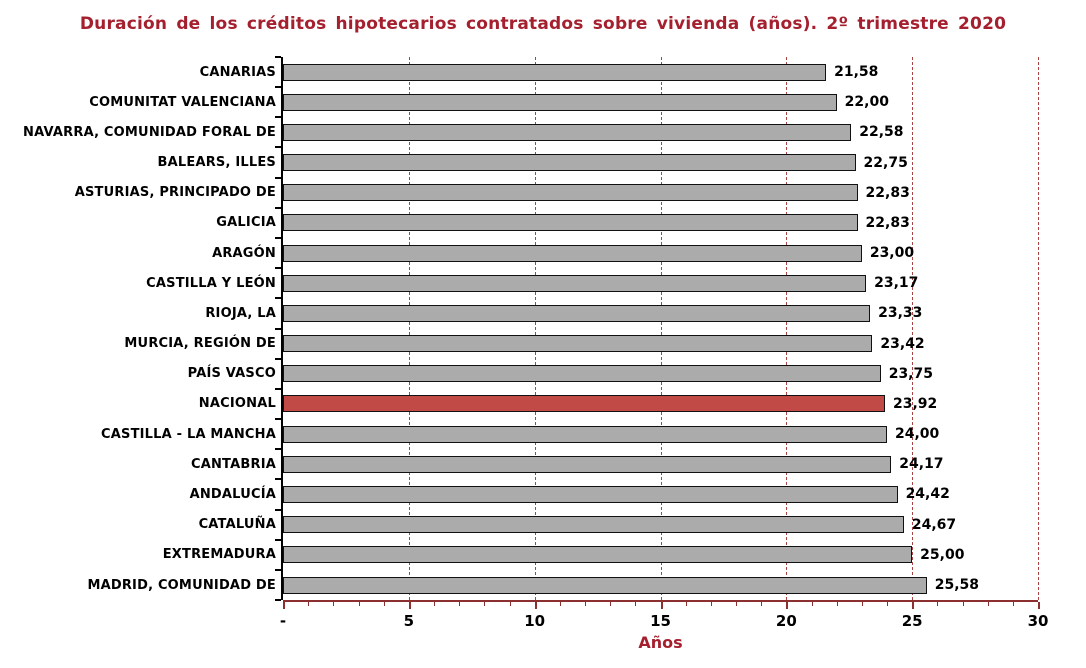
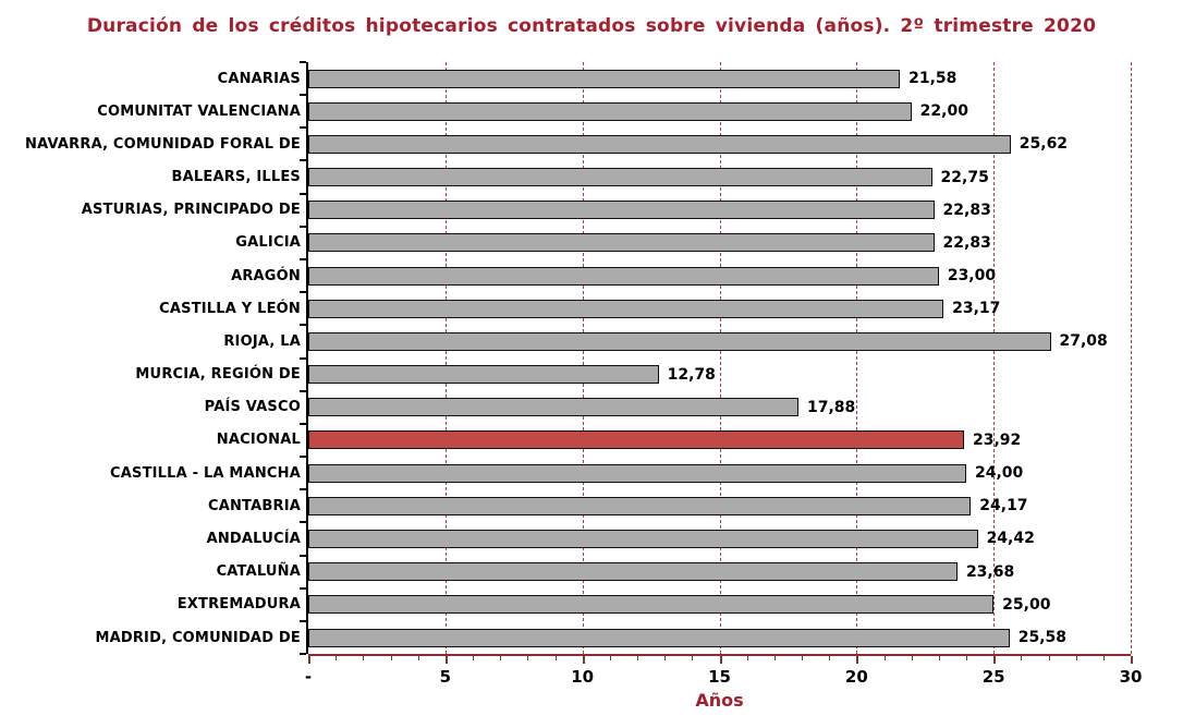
NAVARRA, COMUNIDAD FORAL DE: 22,58 -> 25,62
RIOJA, LA: 23,33 -> 27,08
MURCIA, REGIÓN DE: 23,42 -> 12,78
PAÍS VASCO: 23,75 -> 17,88
CATALUÑA: 24,67 -> 23,68
